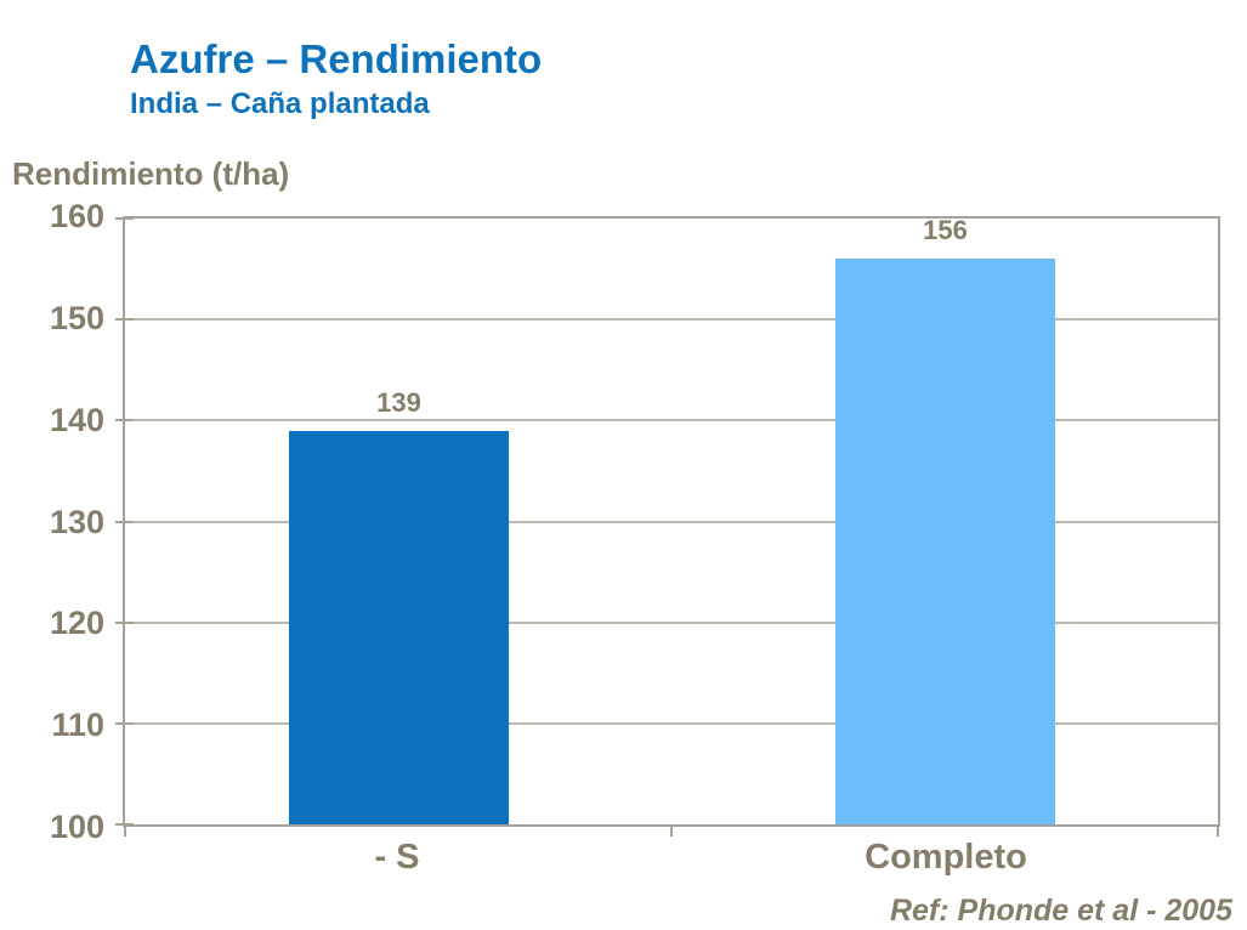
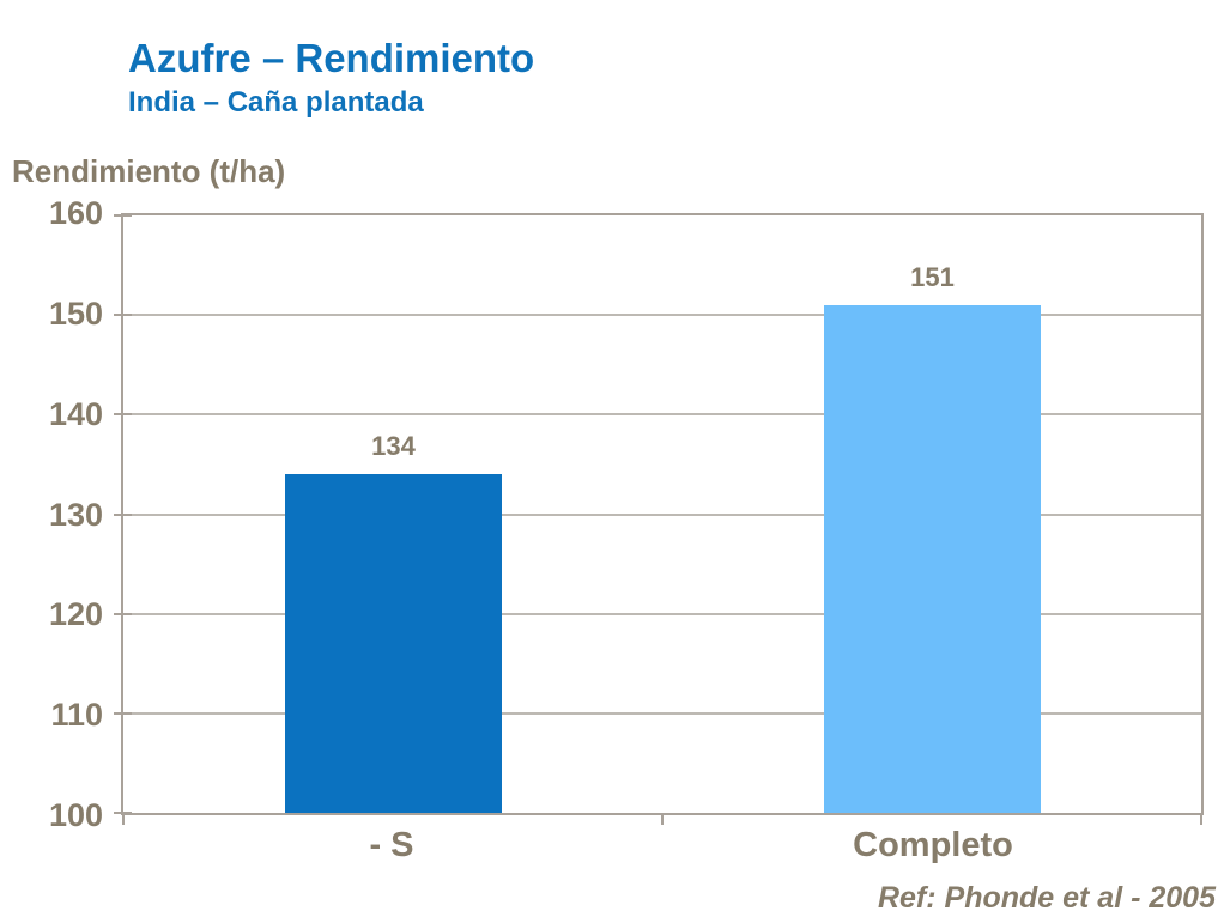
- S: 139 -> 134
Completo: 156 -> 151
